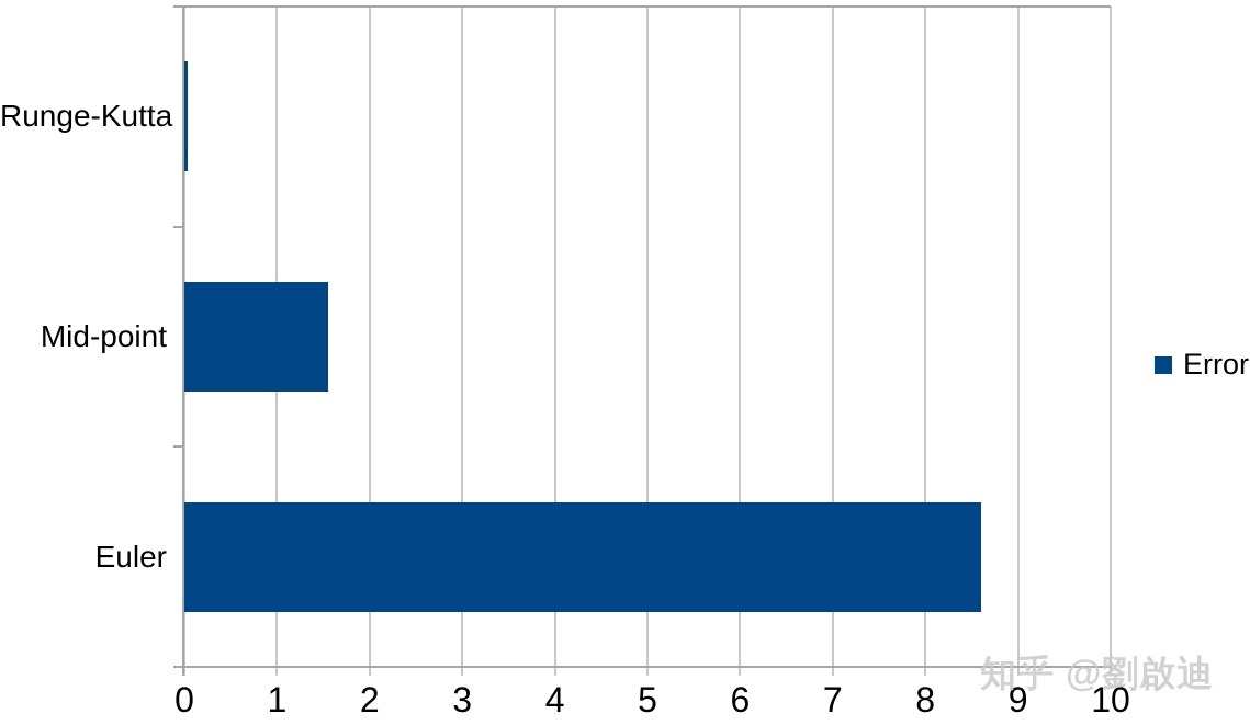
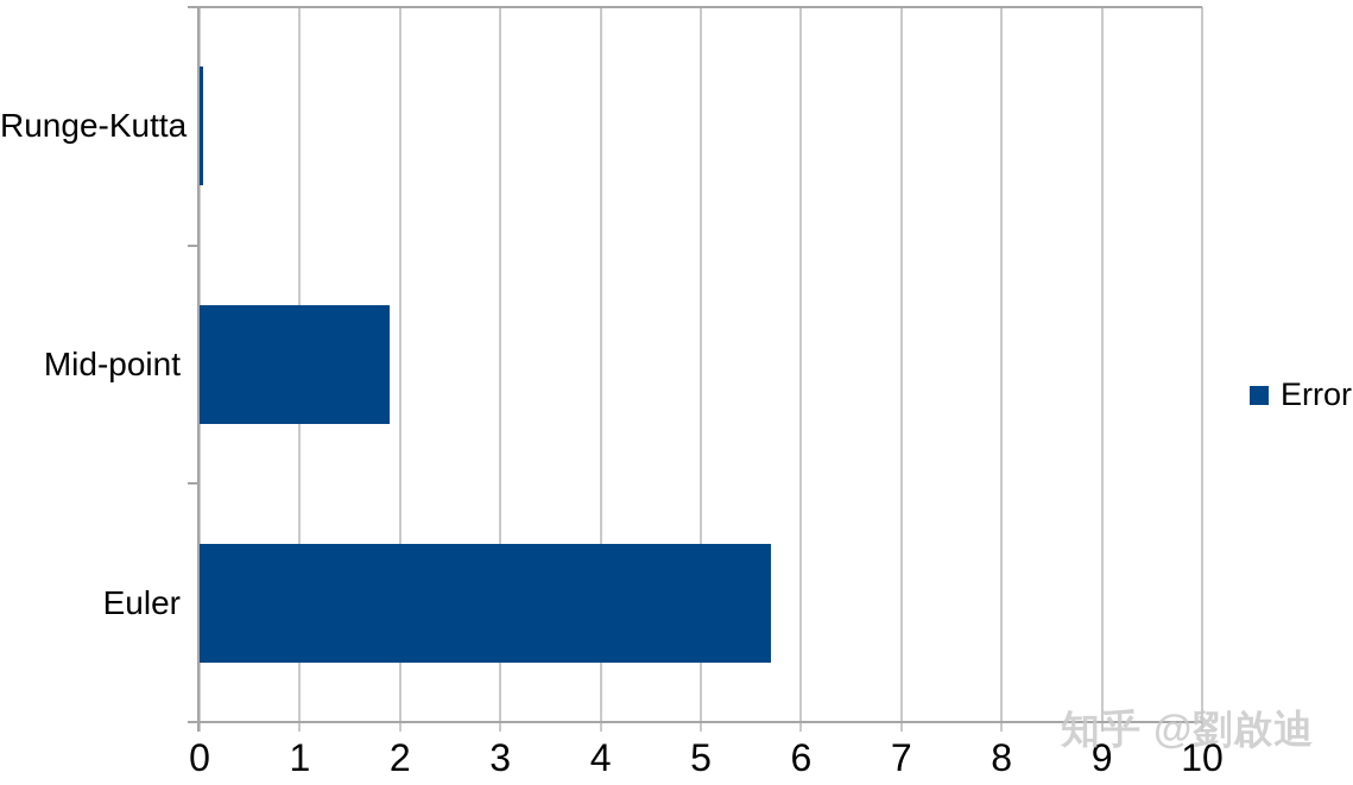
Mid-point: 1.6 -> 1.9
Euler: 8.6 -> 5.7
